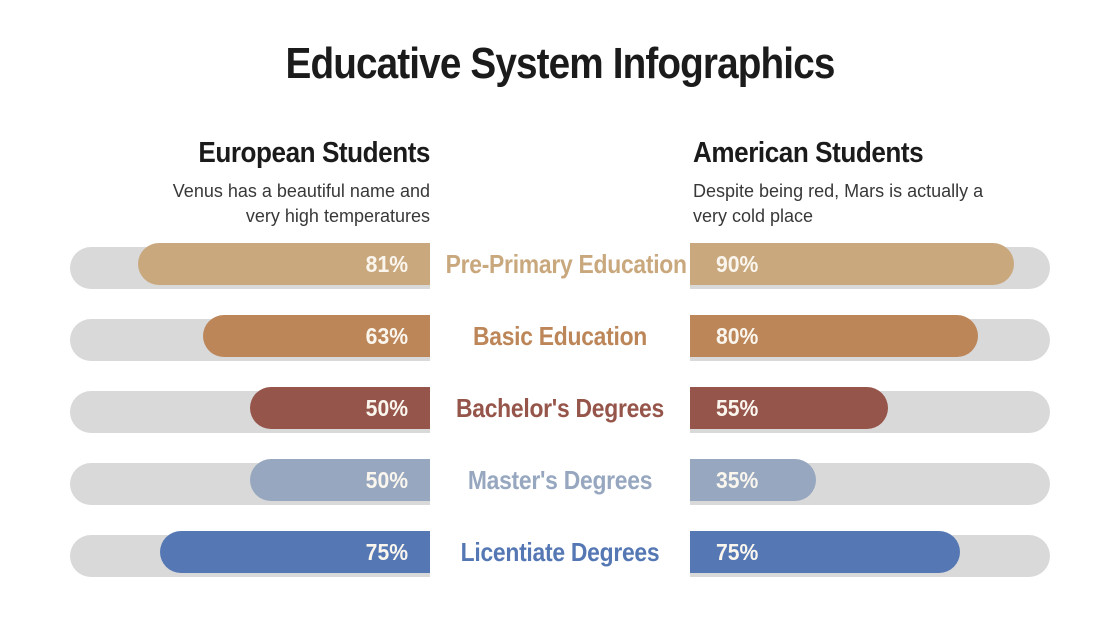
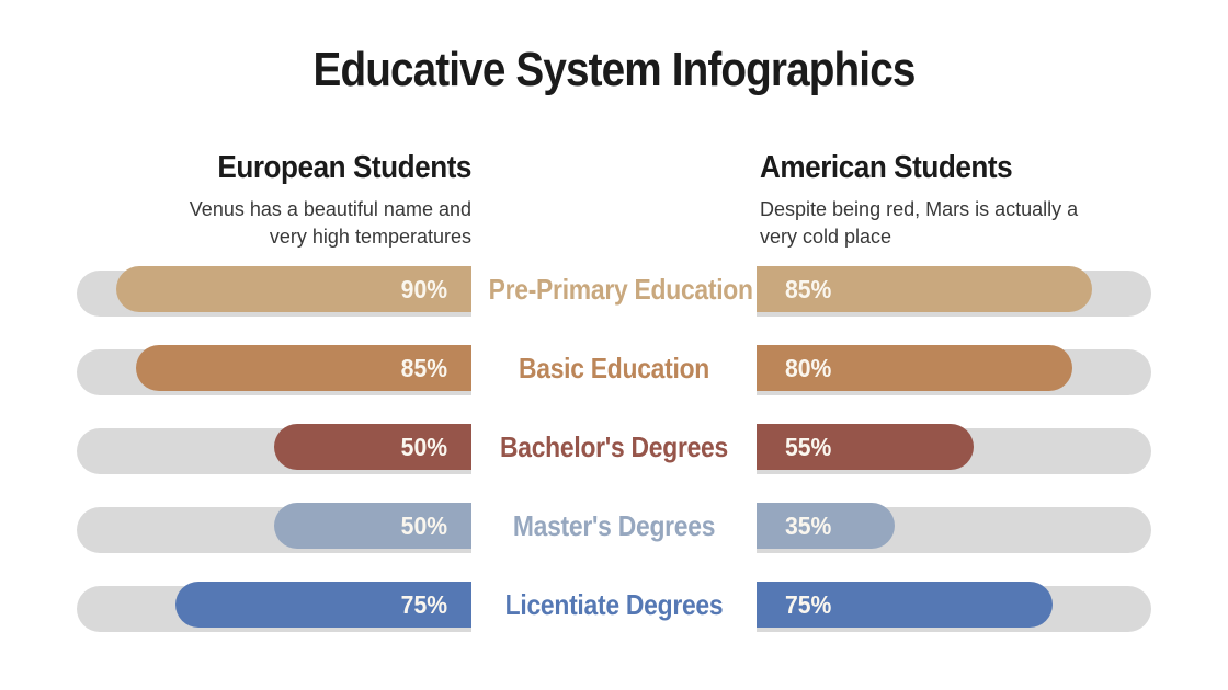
European Students/Pre-Primary Education: 81% -> 90%
American Students/Pre-Primary Education: 90% -> 85%
European Students/Basic Education: 63% -> 85%
